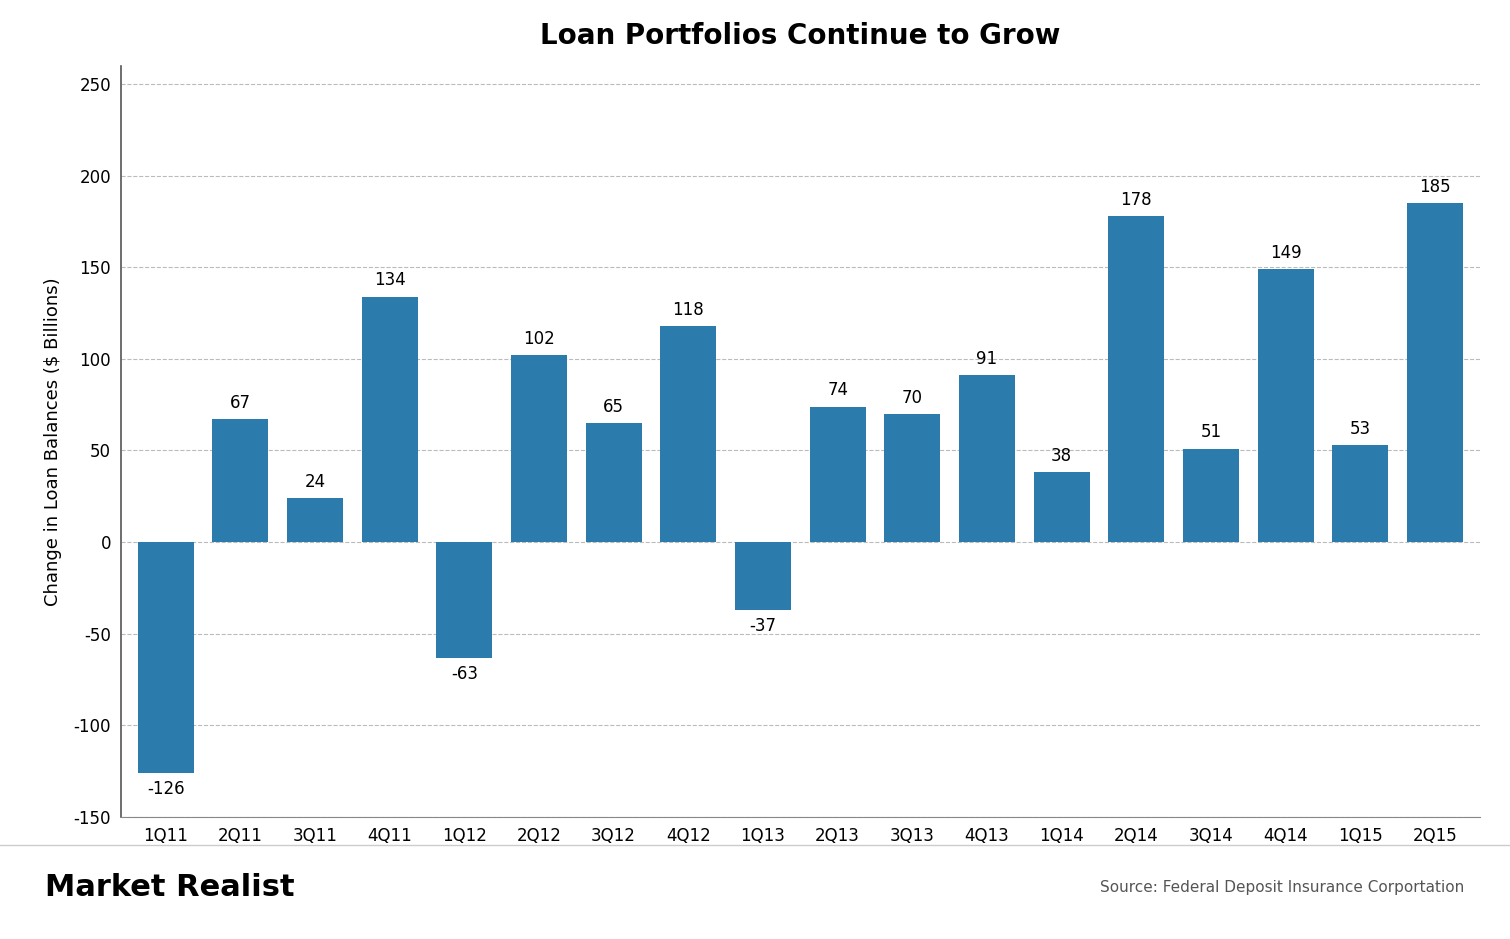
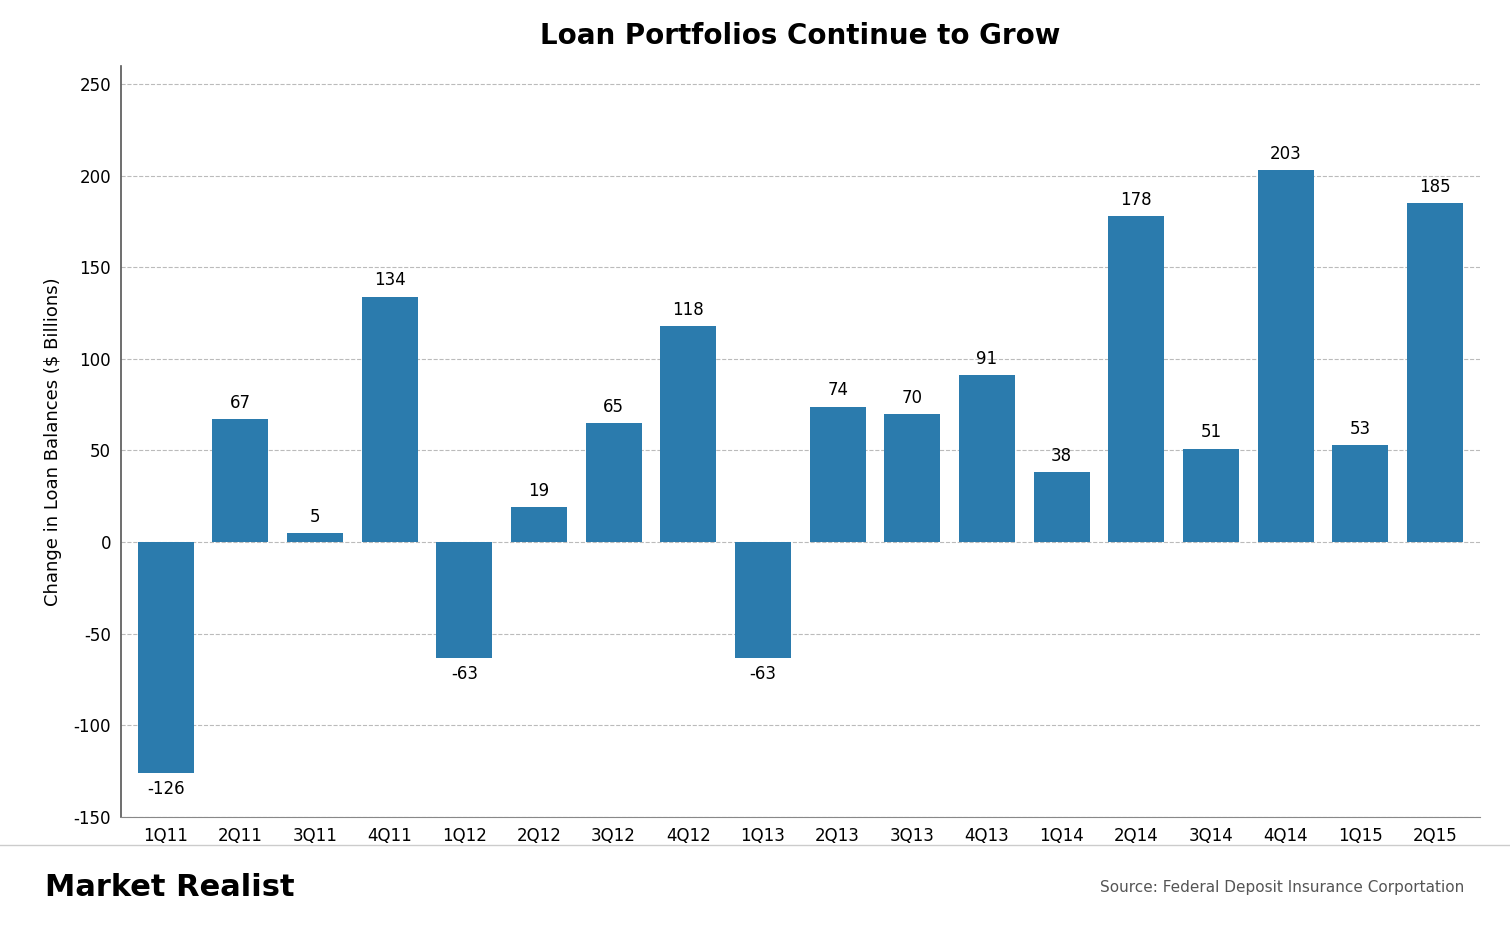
3Q11: 24 -> 5
2Q12: 102 -> 19
1Q13: -37 -> -63
4Q14: 149 -> 203
